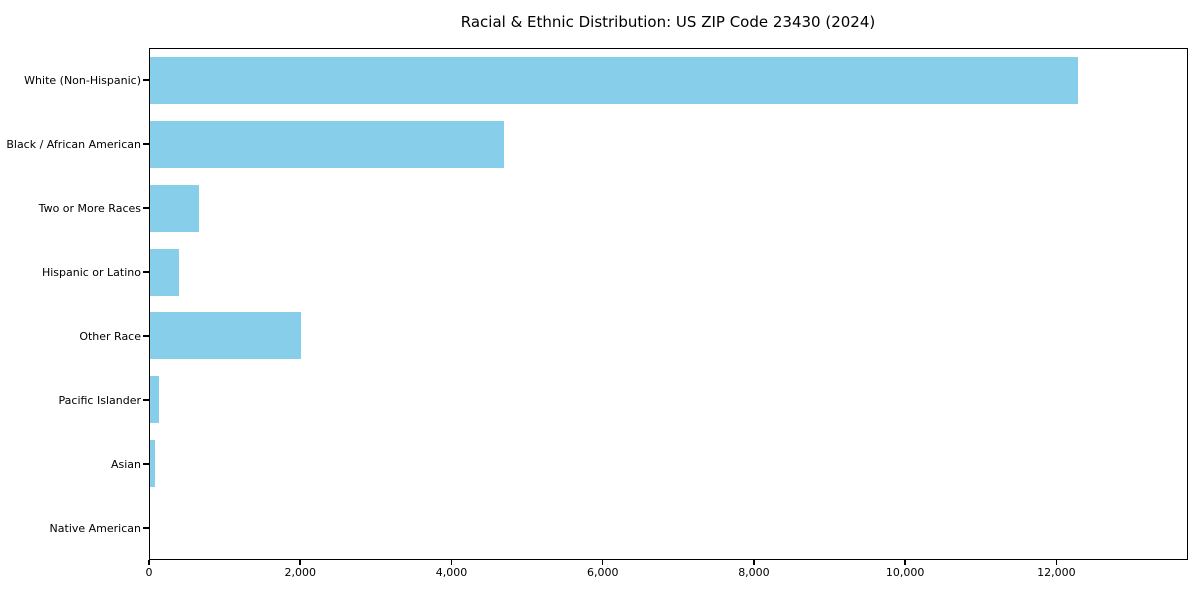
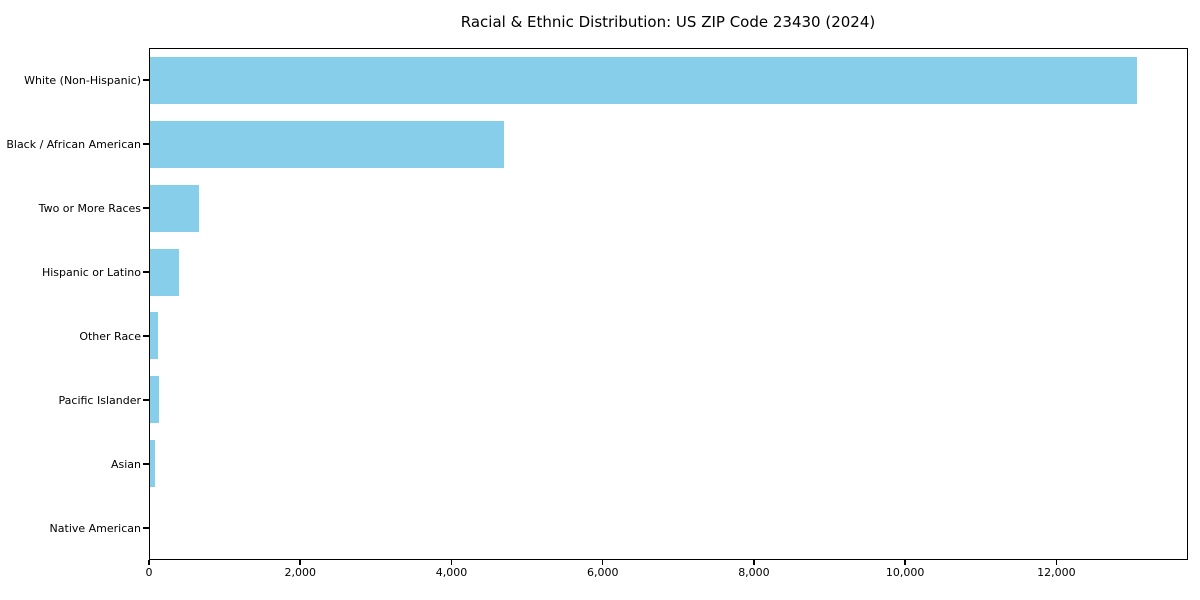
White (Non-Hispanic): 12300 -> 13100
Other Race: 2000 -> 100
